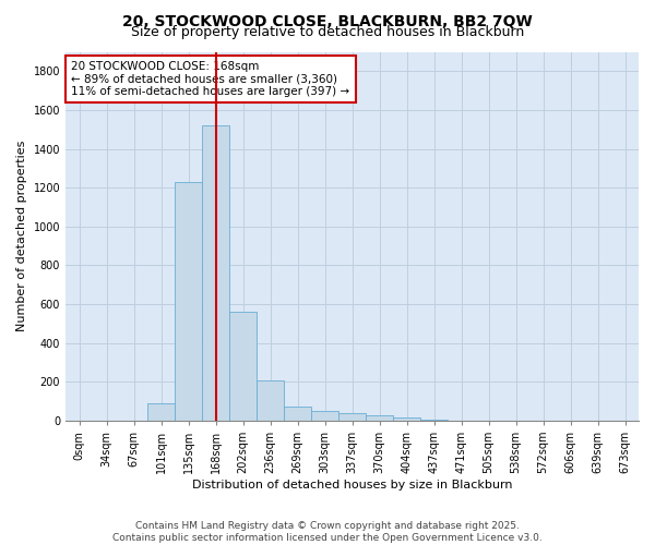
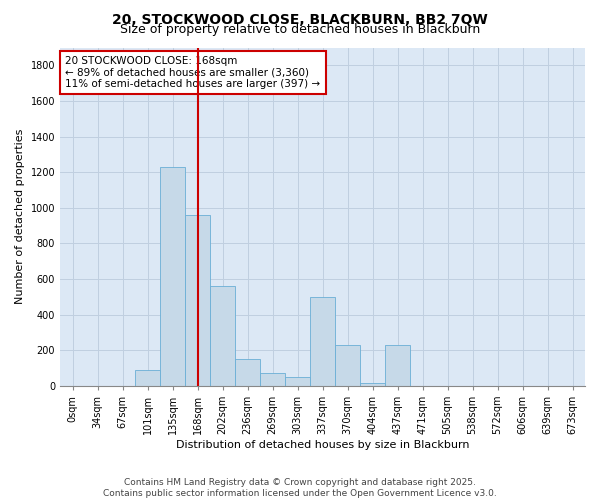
168sqm: 1520 -> 960
236sqm: 210 -> 150
337sqm: 40 -> 500
370sqm: 30 -> 230
437sqm: 0 -> 230
